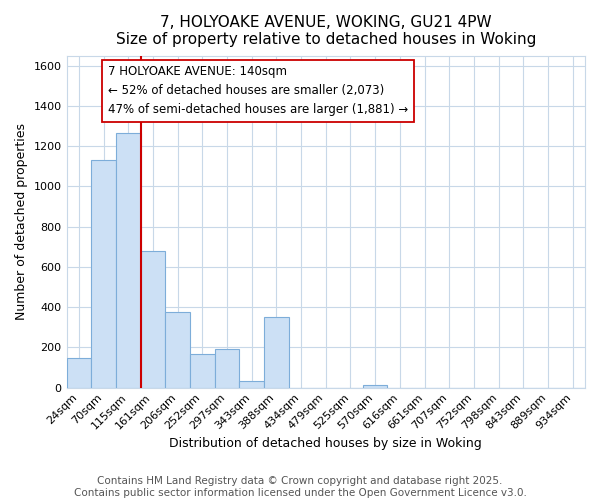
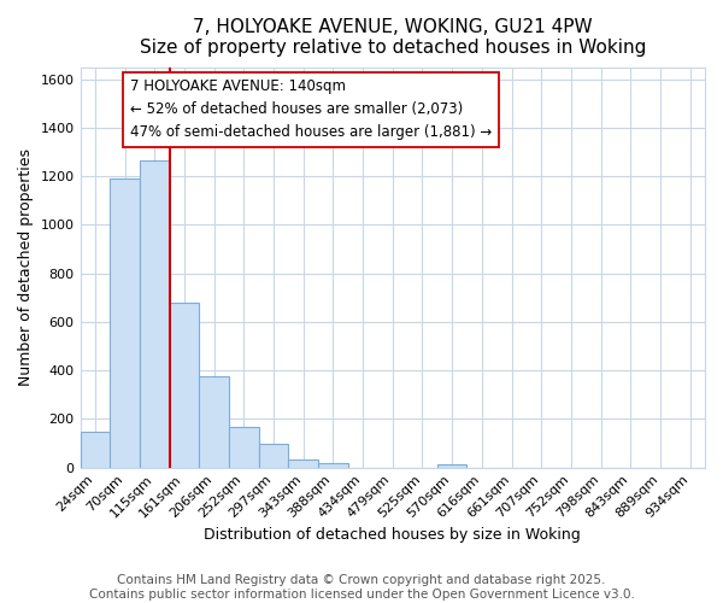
70sqm: 1130 -> 1190
297sqm: 190 -> 95
388sqm: 350 -> 20
